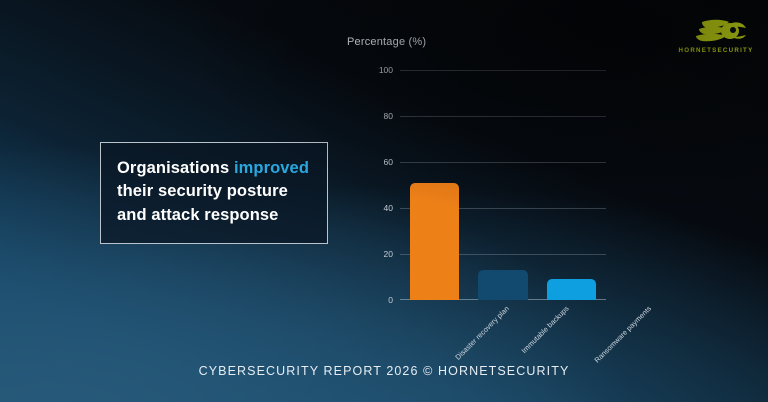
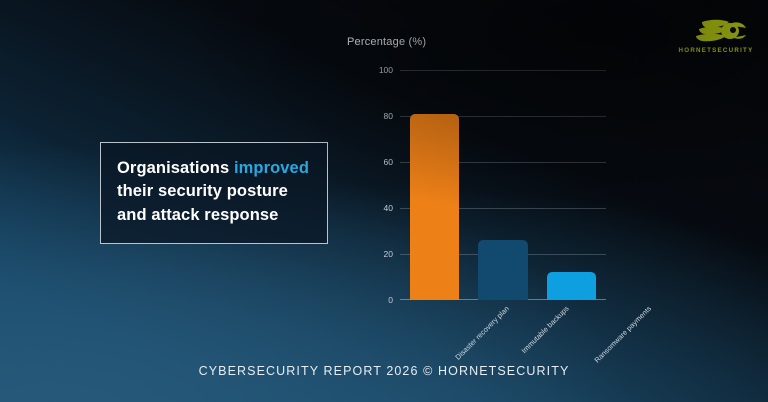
Disaster recovery plan: 51 -> 81
Immutable backups: 13 -> 26
Ransomware payments: 9 -> 12
